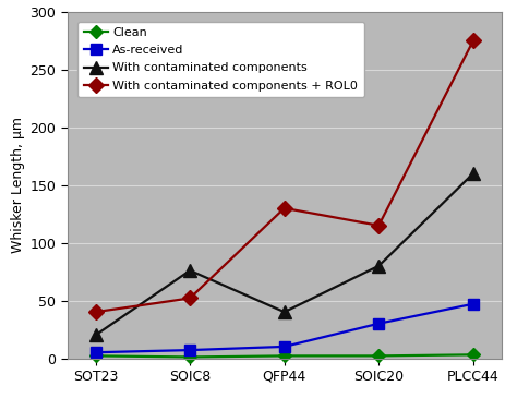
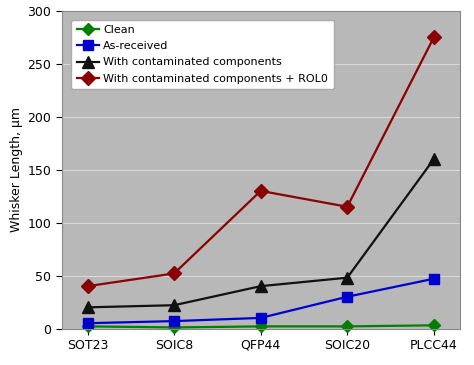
With contaminated components/SOIC8: 76 -> 22
With contaminated components/SOIC20: 80 -> 48
